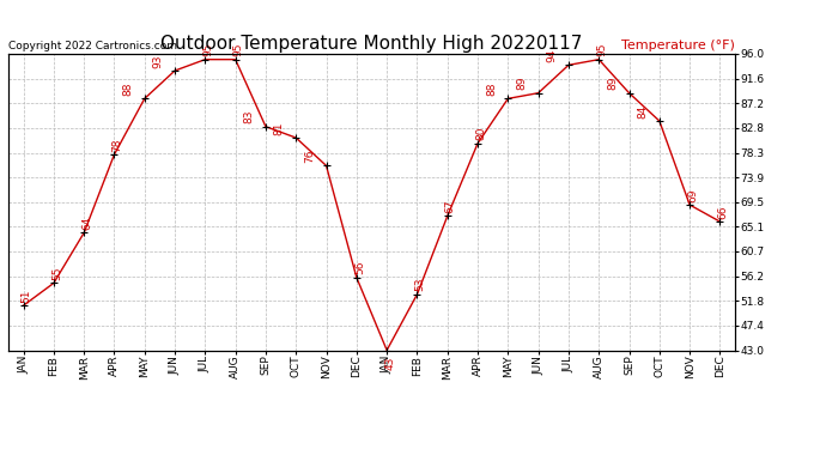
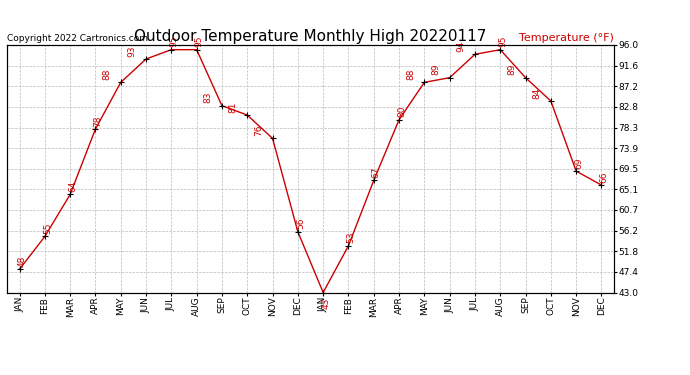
JAN: 51 -> 48
